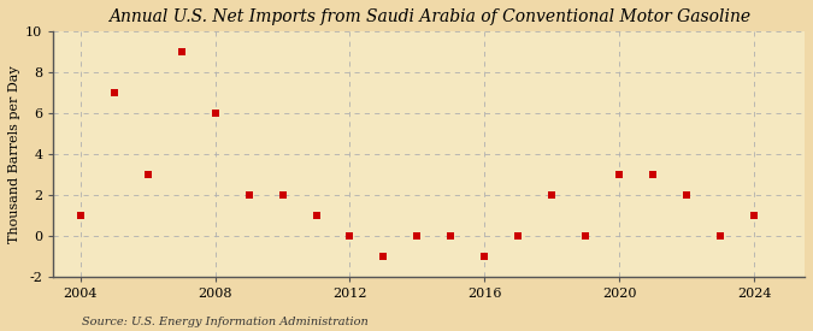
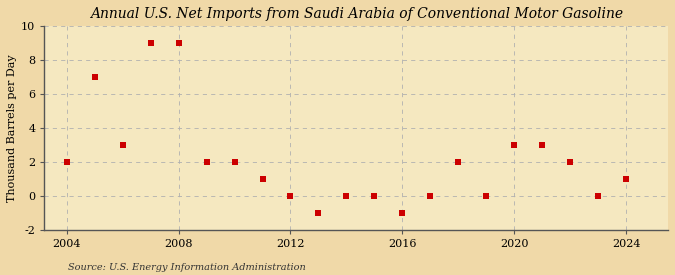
2004: 1 -> 2
2008: 6 -> 9
